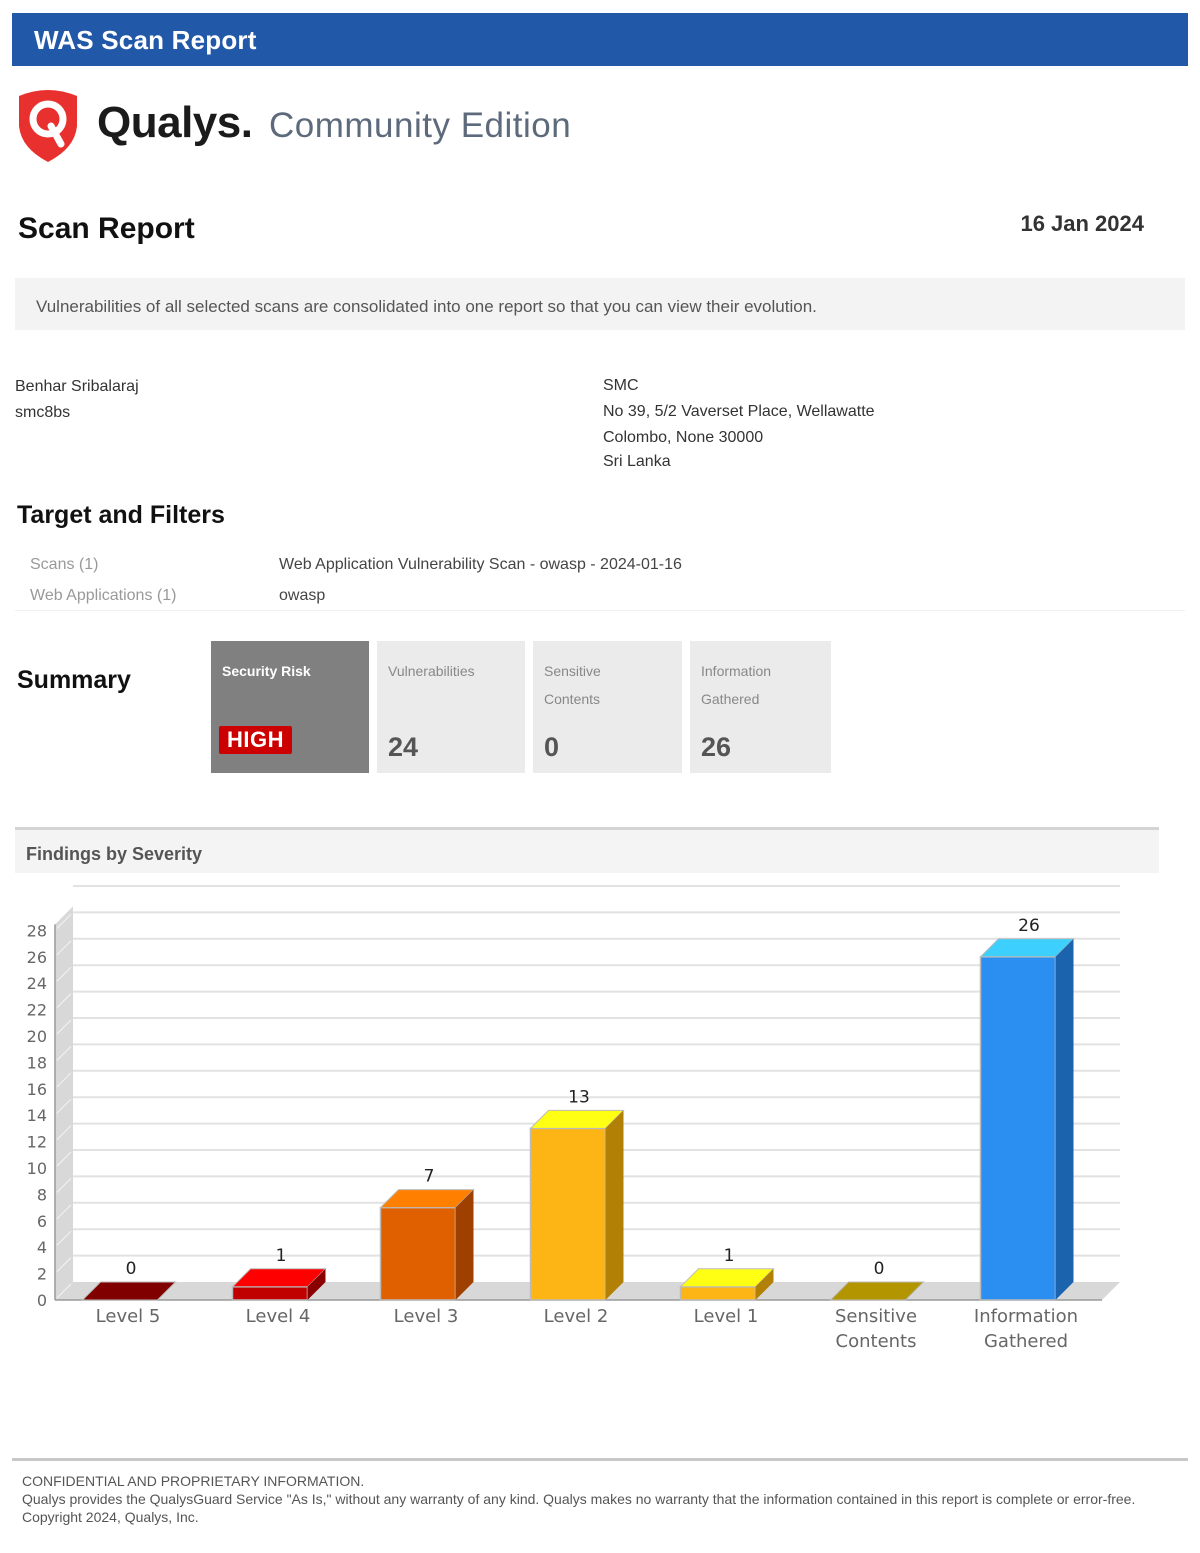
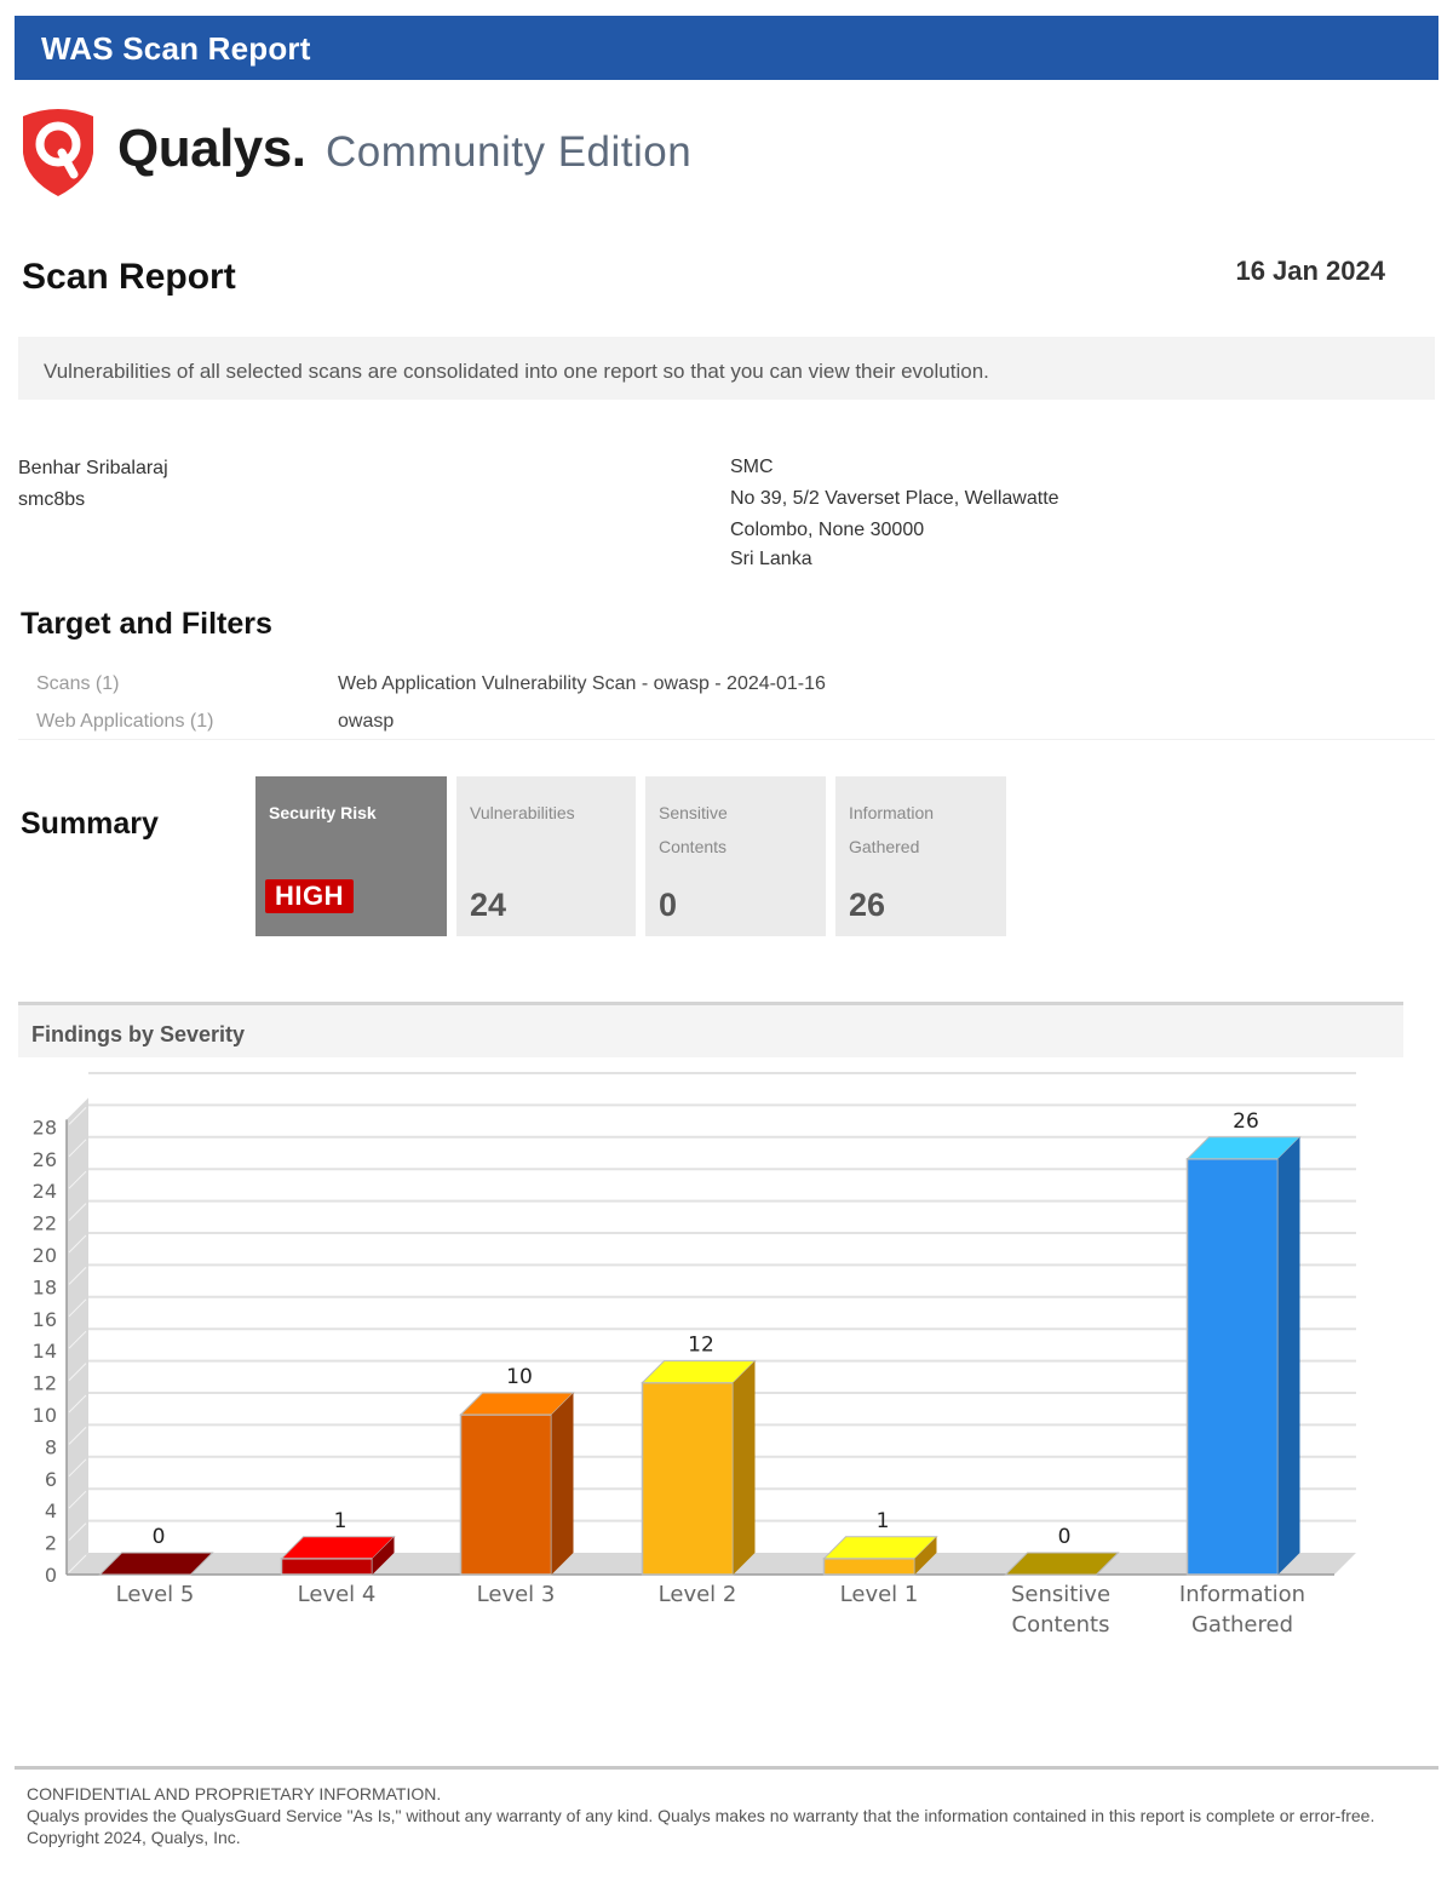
Level 3: 7 -> 10
Level 2: 13 -> 12
